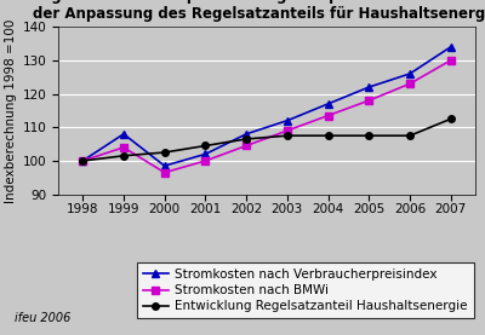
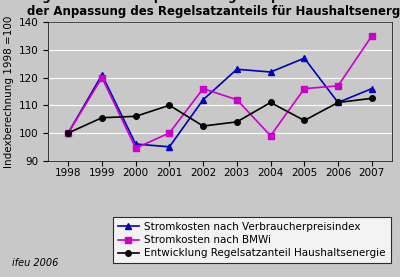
Stromkosten nach Verbraucherpreisindex/1999: 108.0 -> 121.0
Stromkosten nach BMWi/1999: 104.0 -> 120.0
Entwicklung Regelsatzanteil Haushaltsenergie/1999: 101.5 -> 105.5
Stromkosten nach Verbraucherpreisindex/2000: 98.5 -> 96.0
Stromkosten nach BMWi/2000: 96.5 -> 94.5
Entwicklung Regelsatzanteil Haushaltsenergie/2000: 102.5 -> 106.0
Stromkosten nach Verbraucherpreisindex/2001: 102.0 -> 95.0
Entwicklung Regelsatzanteil Haushaltsenergie/2001: 104.5 -> 110.0
Stromkosten nach Verbraucherpreisindex/2002: 108.0 -> 112.0
Stromkosten nach BMWi/2002: 104.5 -> 116.0
Entwicklung Regelsatzanteil Haushaltsenergie/2002: 106.5 -> 102.5
Stromkosten nach Verbraucherpreisindex/2003: 112.0 -> 123.0
Stromkosten nach BMWi/2003: 109.0 -> 112.0
Entwicklung Regelsatzanteil Haushaltsenergie/2003: 107.5 -> 104.0
Stromkosten nach Verbraucherpreisindex/2004: 117.0 -> 122.0
Stromkosten nach BMWi/2004: 113.5 -> 99.0
Entwicklung Regelsatzanteil Haushaltsenergie/2004: 107.5 -> 111.0
Stromkosten nach Verbraucherpreisindex/2005: 122.0 -> 127.0
Stromkosten nach BMWi/2005: 118.0 -> 116.0
Entwicklung Regelsatzanteil Haushaltsenergie/2005: 107.5 -> 104.5
Stromkosten nach Verbraucherpreisindex/2006: 126.0 -> 111.0
Stromkosten nach BMWi/2006: 123.0 -> 117.0
Entwicklung Regelsatzanteil Haushaltsenergie/2006: 107.5 -> 111.0
Stromkosten nach Verbraucherpreisindex/2007: 134.0 -> 116.0
Stromkosten nach BMWi/2007: 130.0 -> 135.0
